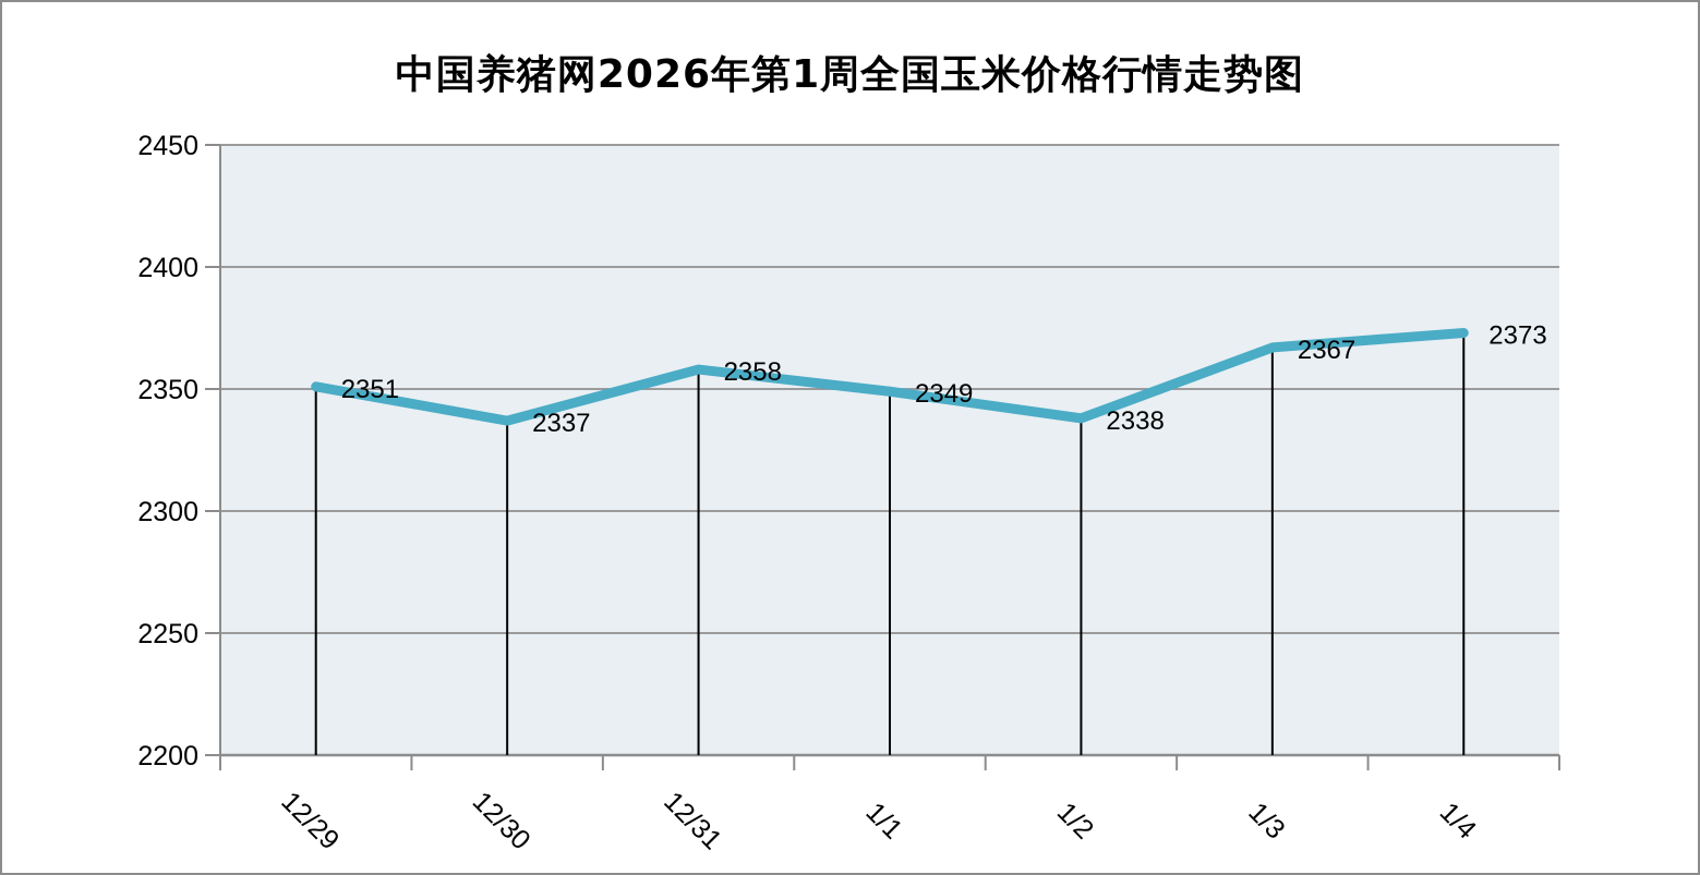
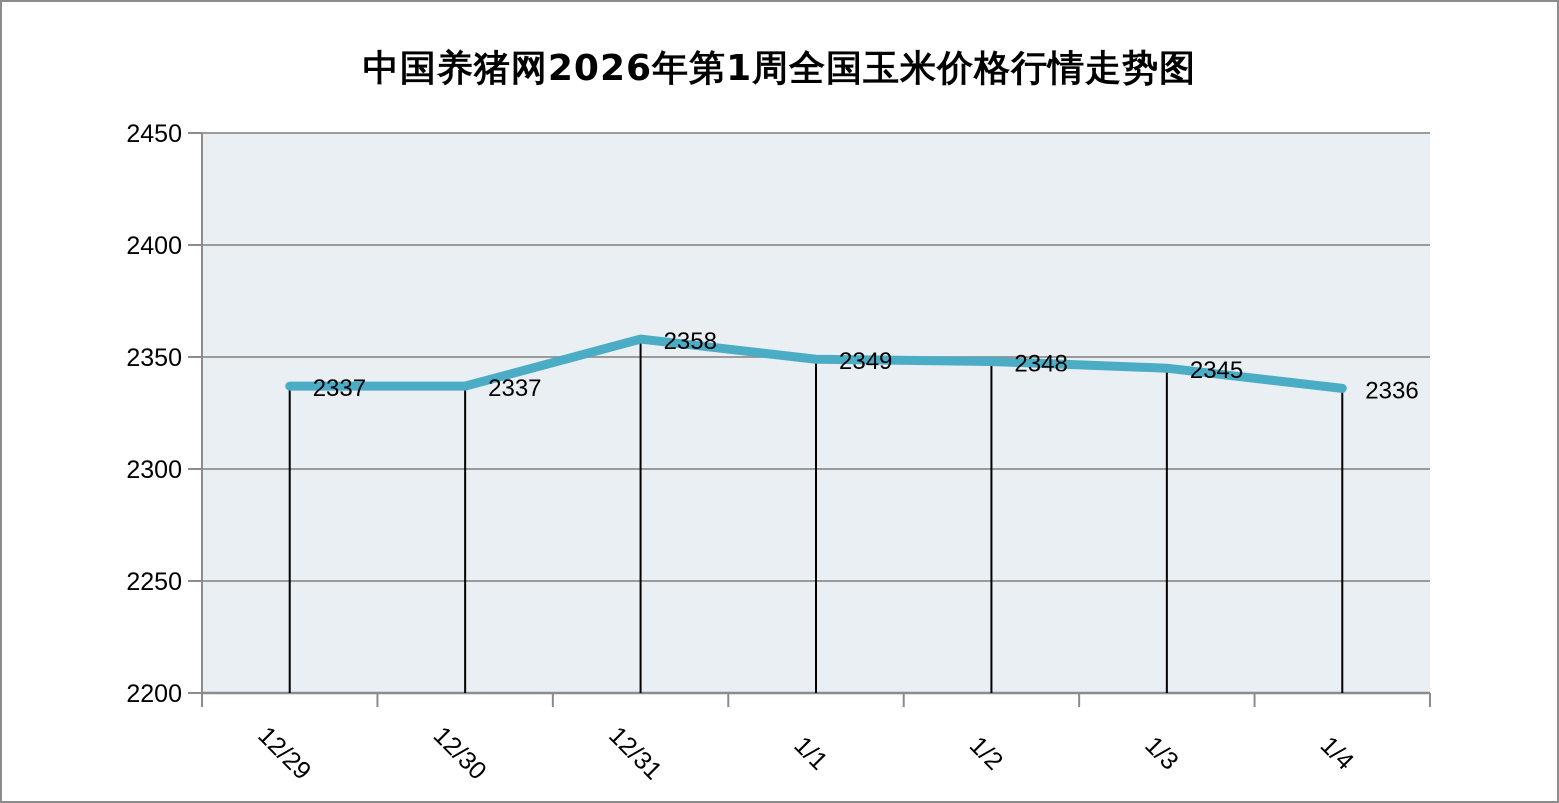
12/29: 2351 -> 2337
1/2: 2338 -> 2348
1/3: 2367 -> 2345
1/4: 2373 -> 2336
